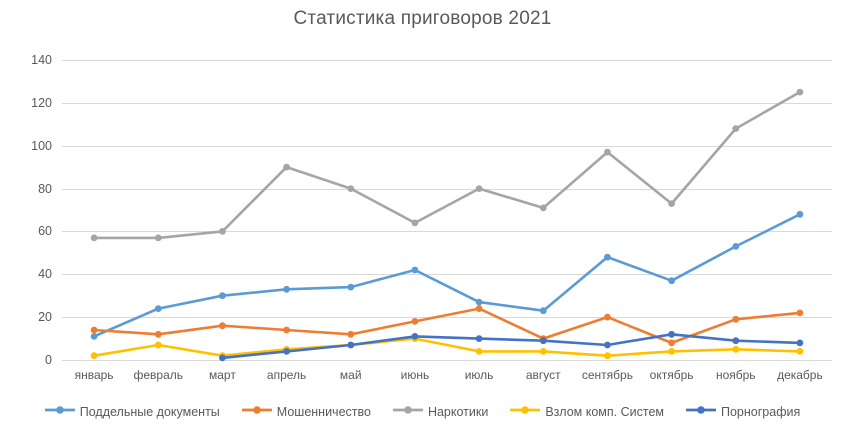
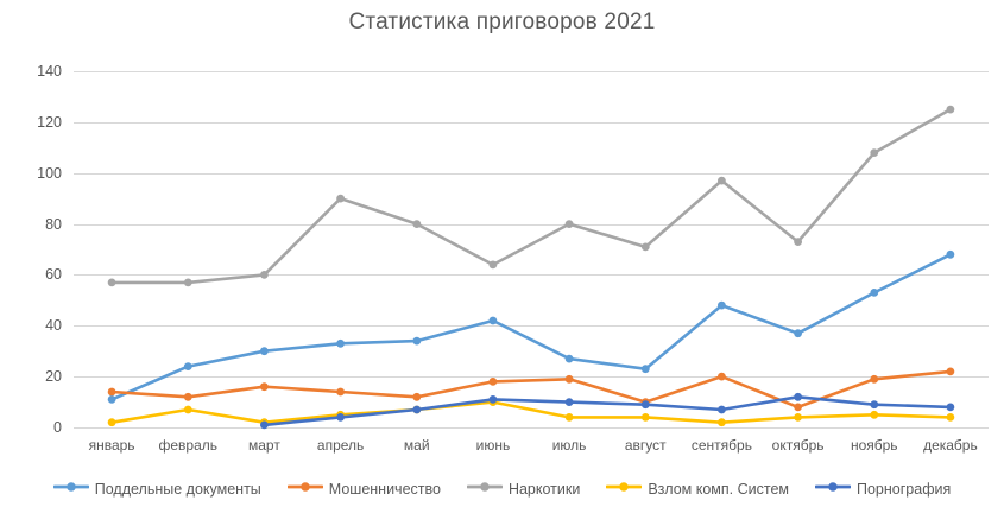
Мошенничество/июль: 24 -> 19
